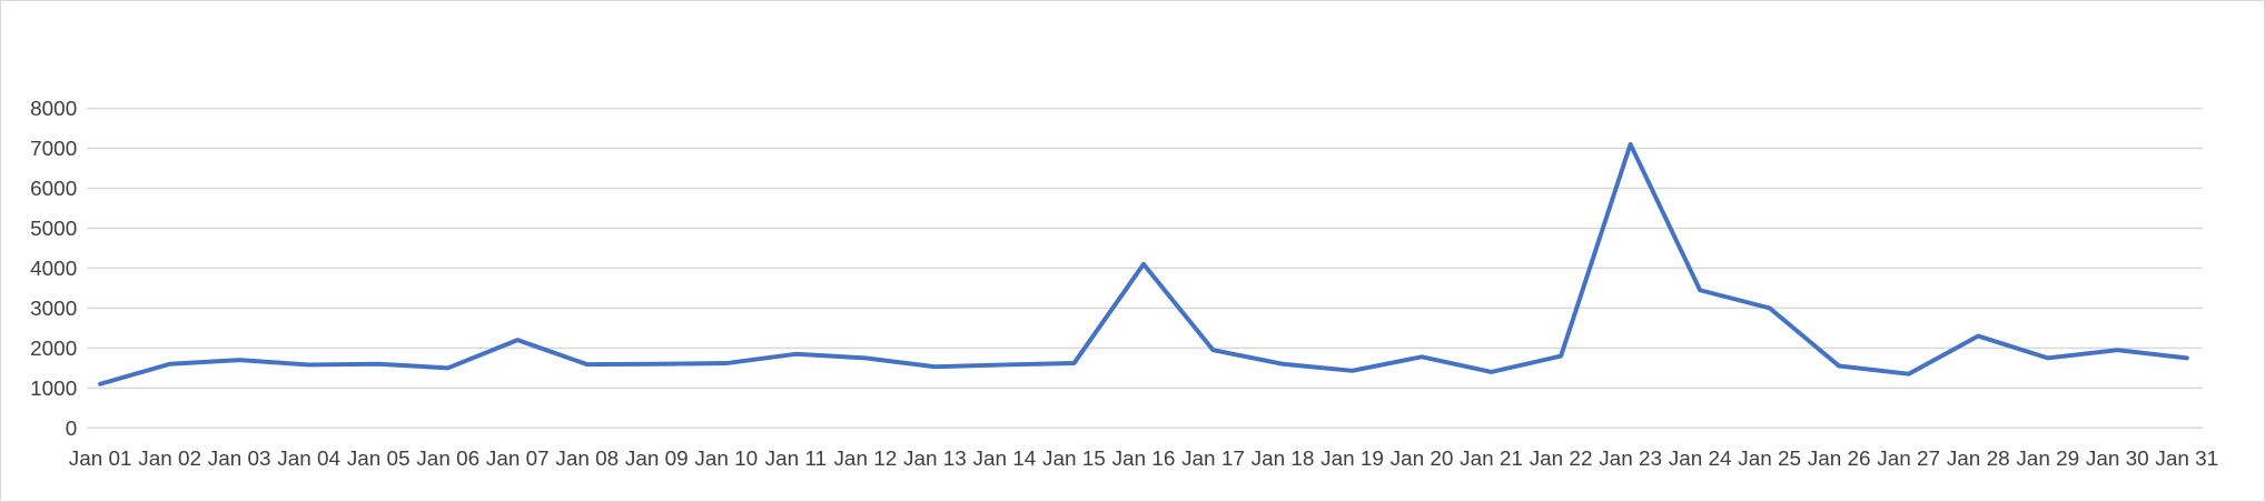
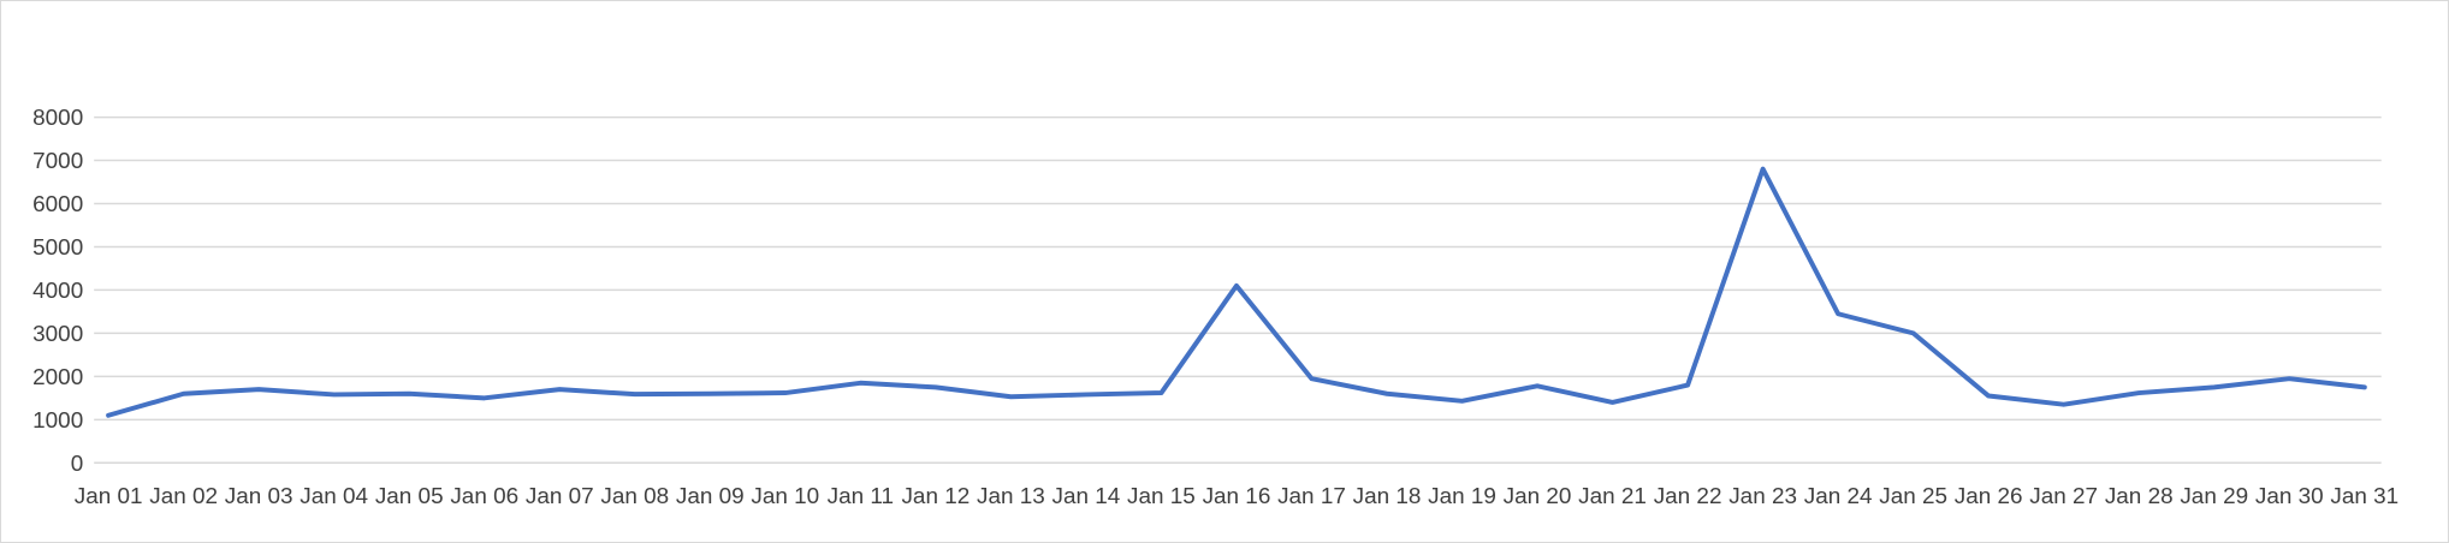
Jan 07: 2200 -> 1700
Jan 23: 7100 -> 6800
Jan 28: 2300 -> 1600
